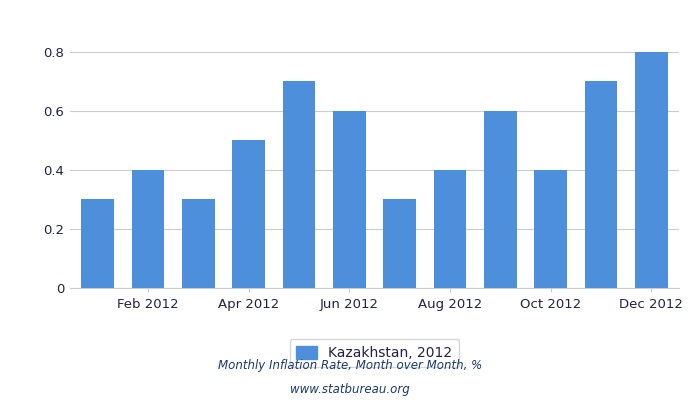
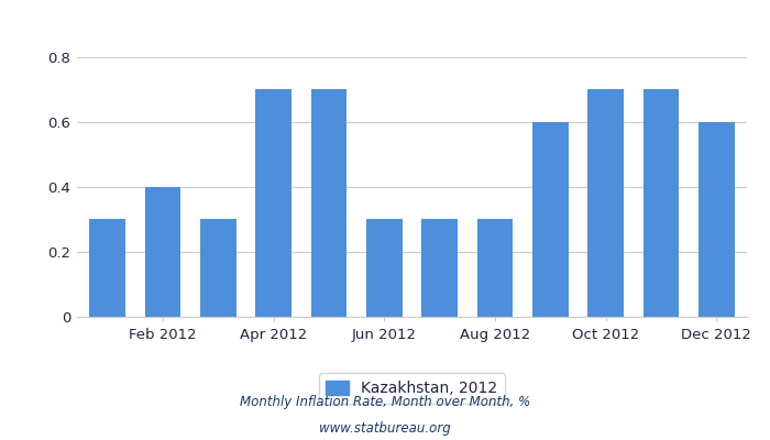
Apr 2012: 0.5 -> 0.7
Jun 2012: 0.6 -> 0.3
Aug 2012: 0.4 -> 0.3
Oct 2012: 0.4 -> 0.7
Dec 2012: 0.8 -> 0.6
